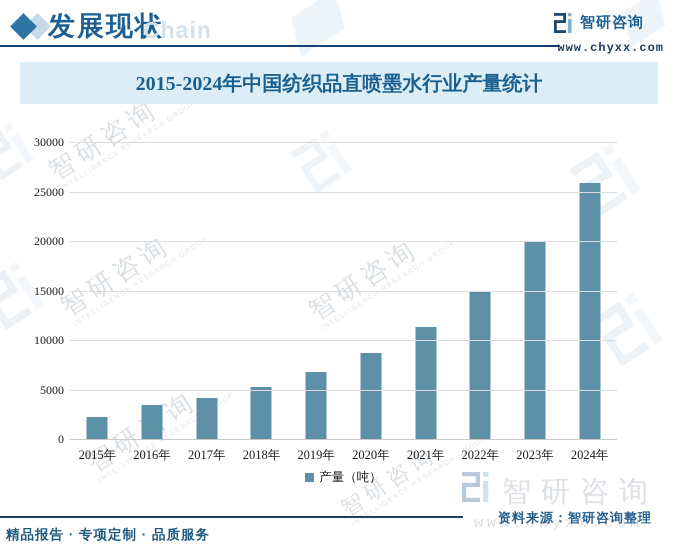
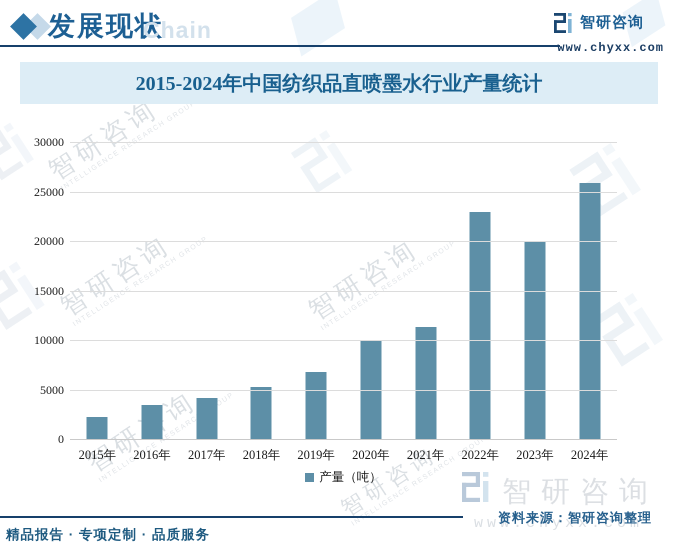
2020年: 9000 -> 10000
2022年: 15000 -> 23000
